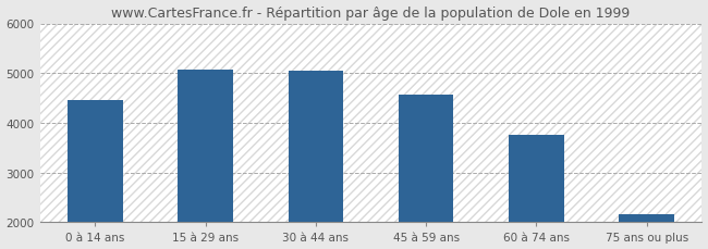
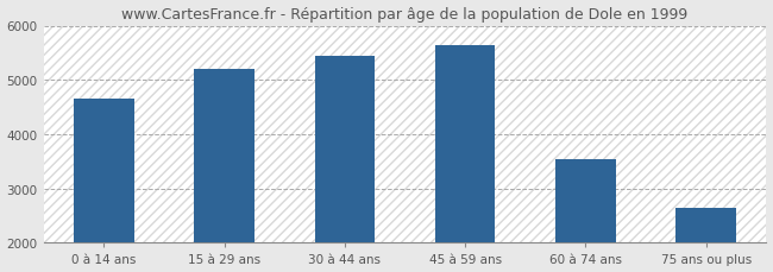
0 à 14 ans: 4450 -> 4650
15 à 29 ans: 5060 -> 5200
30 à 44 ans: 5040 -> 5450
45 à 59 ans: 4560 -> 5650
60 à 74 ans: 3760 -> 3550
75 ans ou plus: 2160 -> 2650
